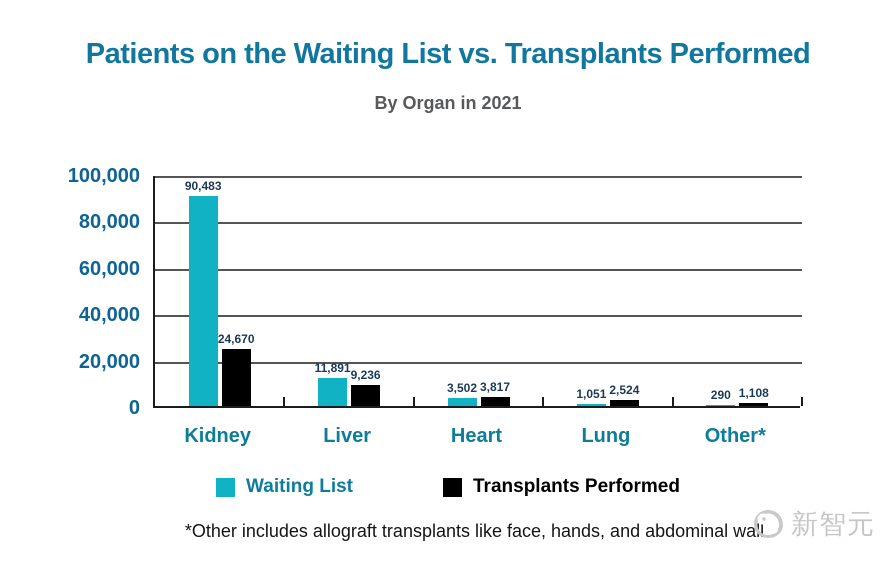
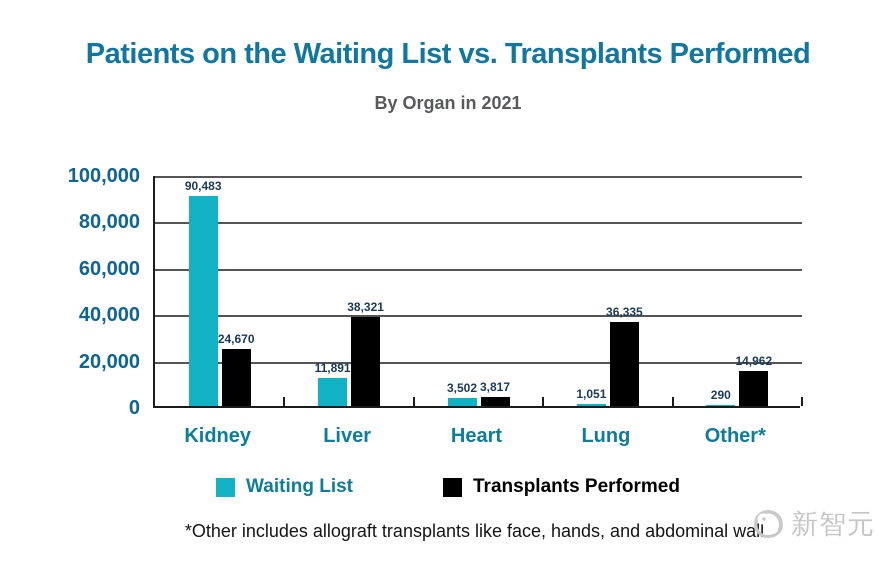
Transplants Performed/Liver: 9,236 -> 38,321
Transplants Performed/Lung: 2,524 -> 36,335
Transplants Performed/Other*: 1,108 -> 14,962
